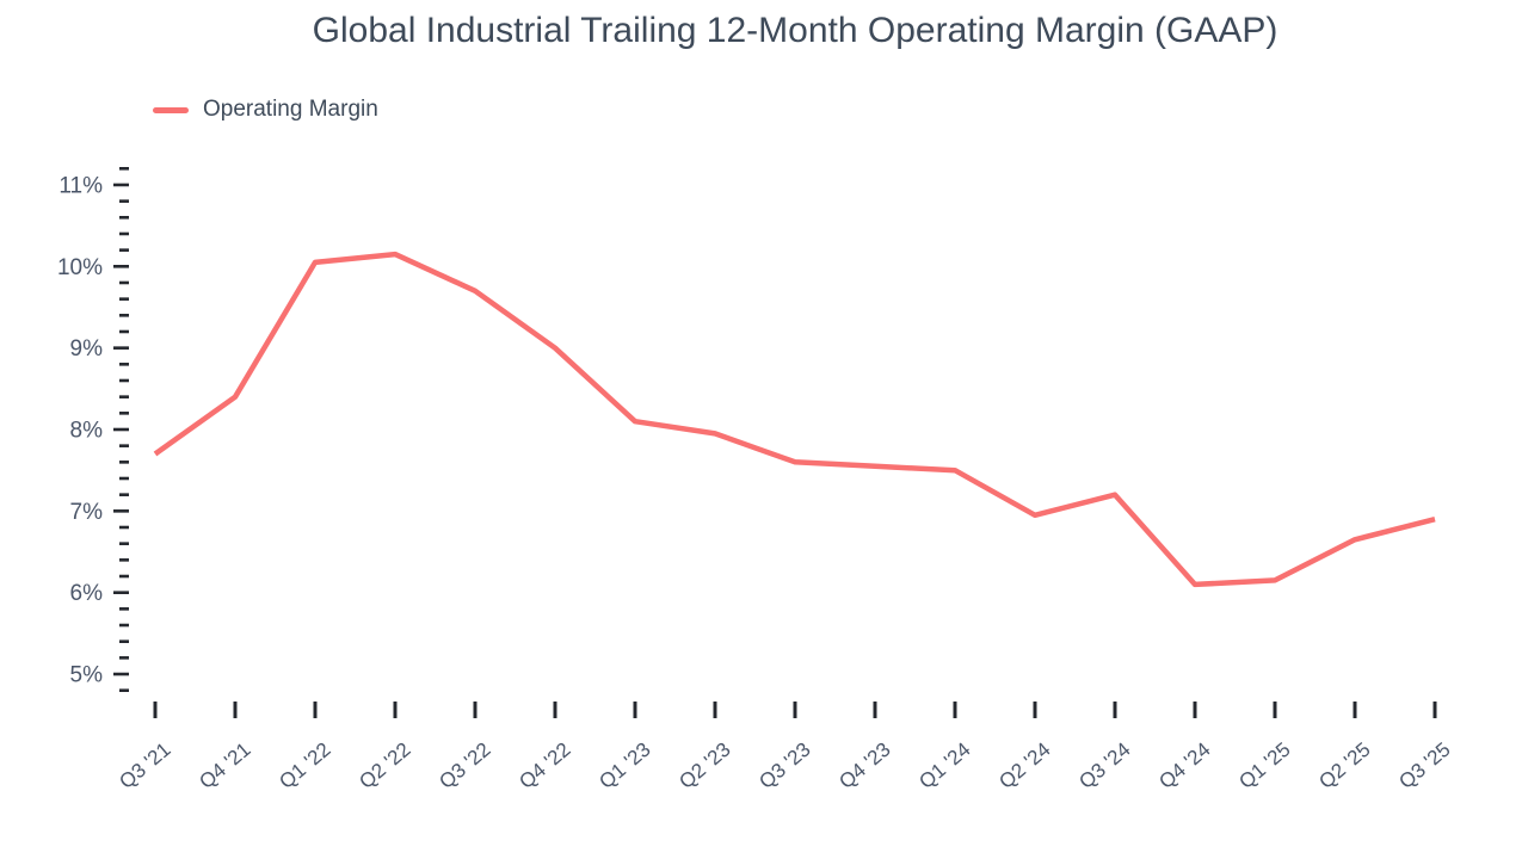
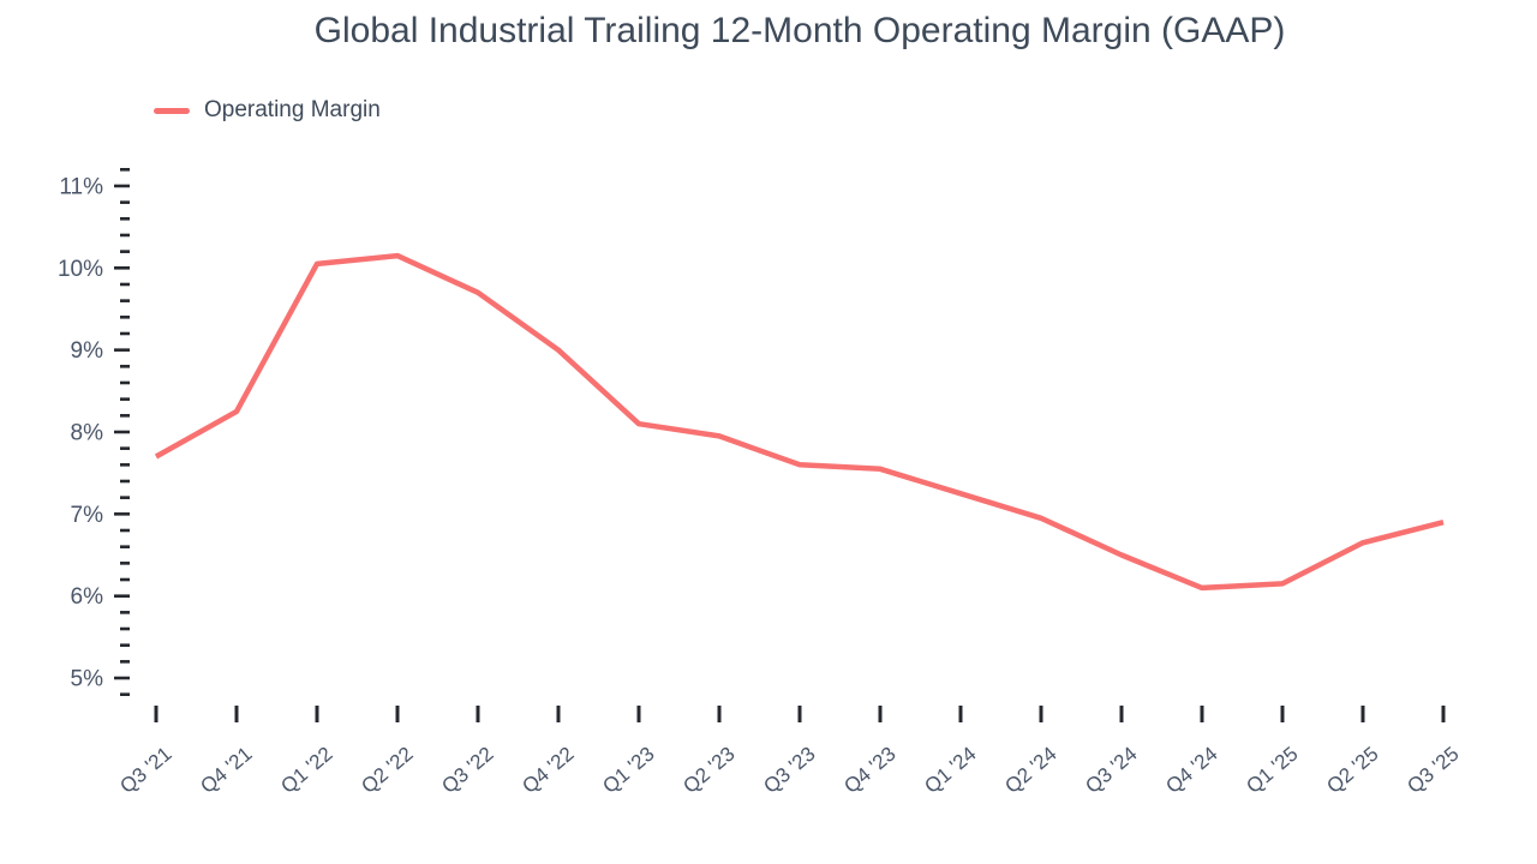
Q4 '21: 8.4% -> 8.2%
Q1 '24: 7.5% -> 7.2%
Q3 '24: 7.2% -> 6.5%
